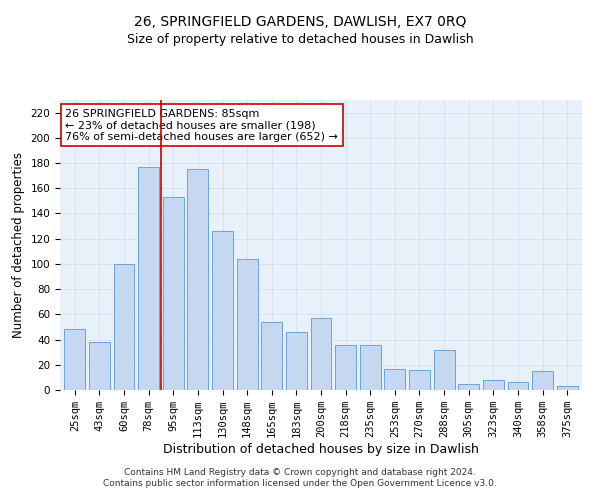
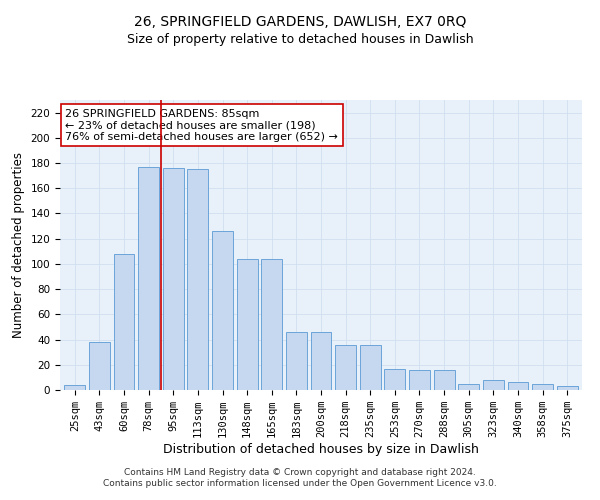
25sqm: 48 -> 4
60sqm: 100 -> 108
95sqm: 153 -> 176
165sqm: 54 -> 104
200sqm: 57 -> 46
288sqm: 32 -> 16
358sqm: 15 -> 5
